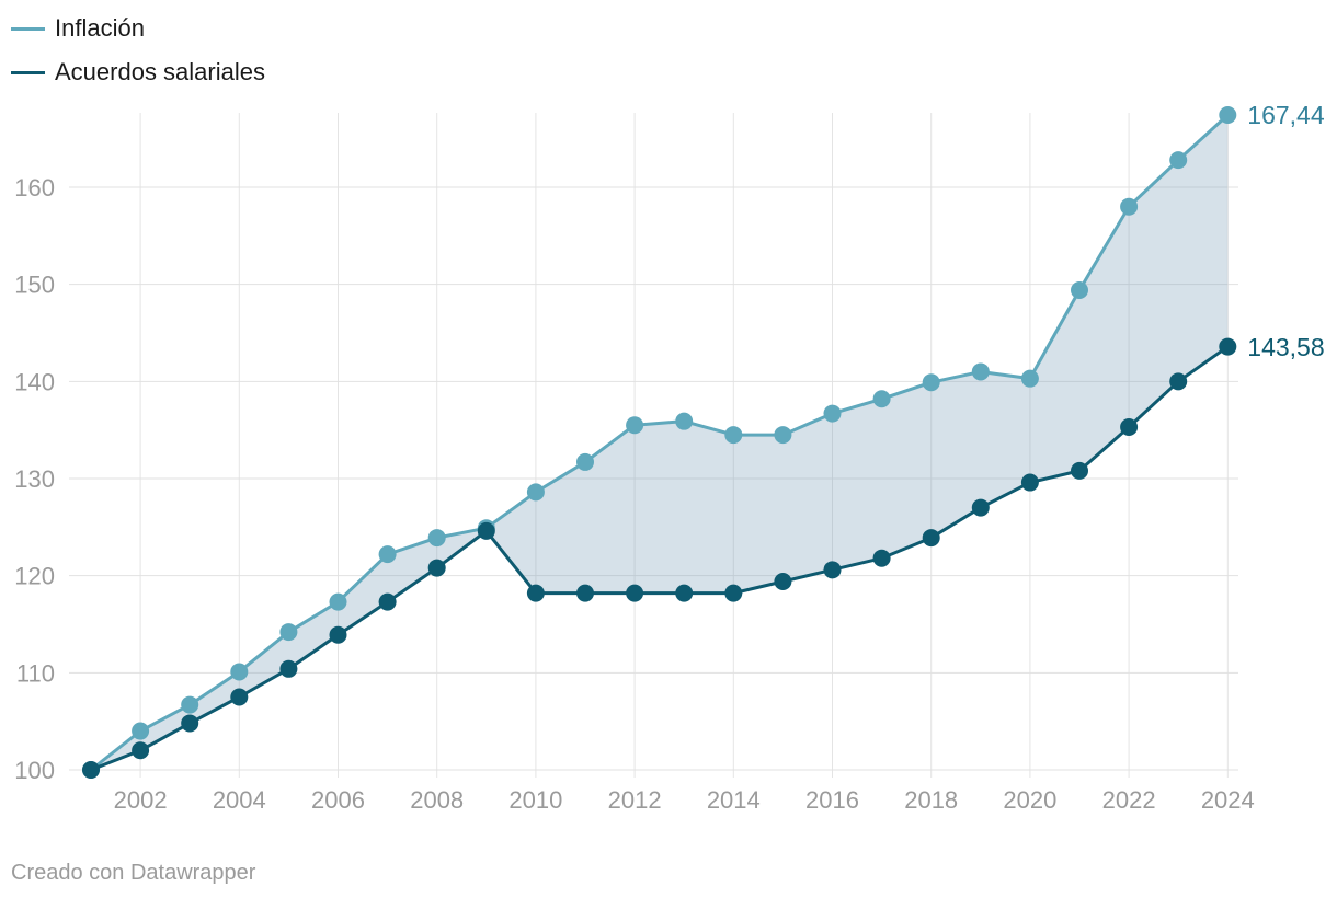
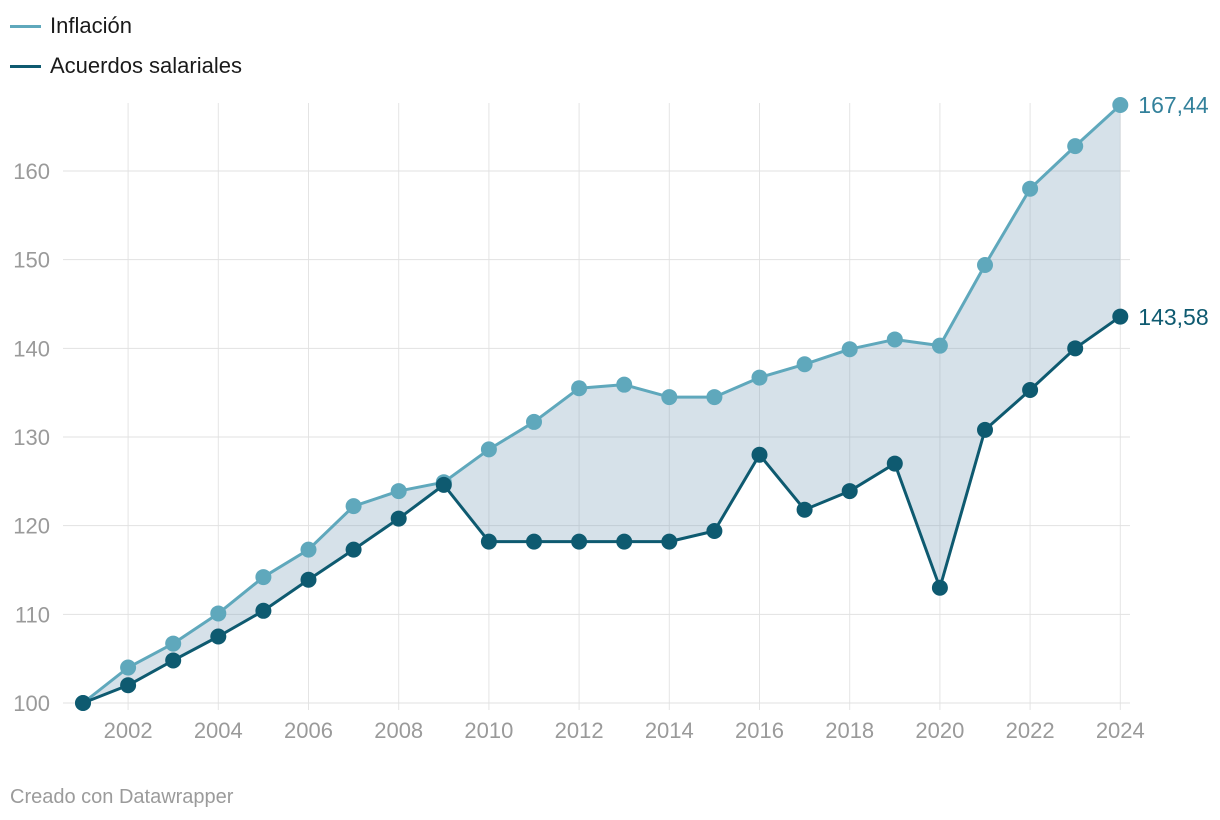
Acuerdos salariales/2016: 121 -> 128
Acuerdos salariales/2020: 130 -> 113
